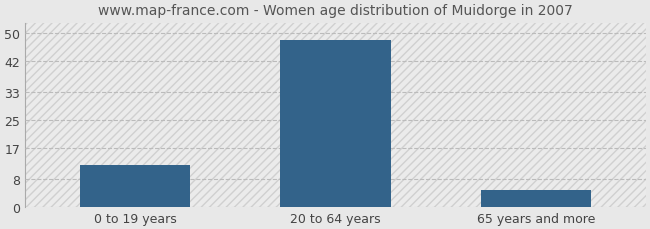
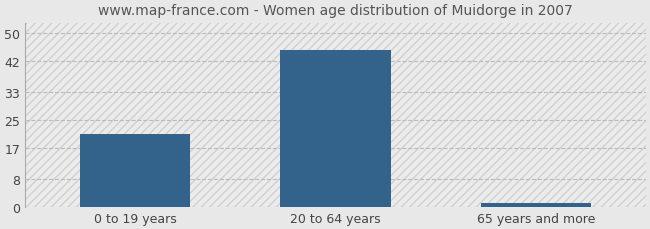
0 to 19 years: 12 -> 21
20 to 64 years: 48 -> 45
65 years and more: 5 -> 1
